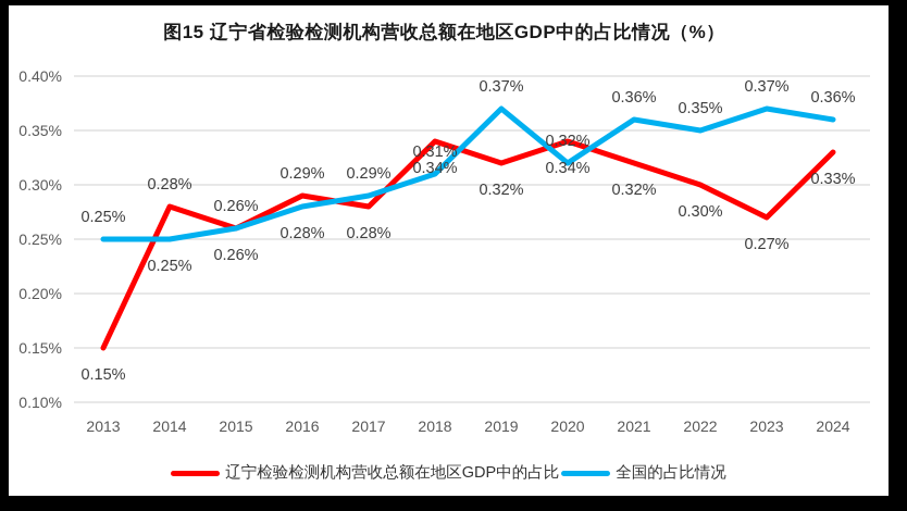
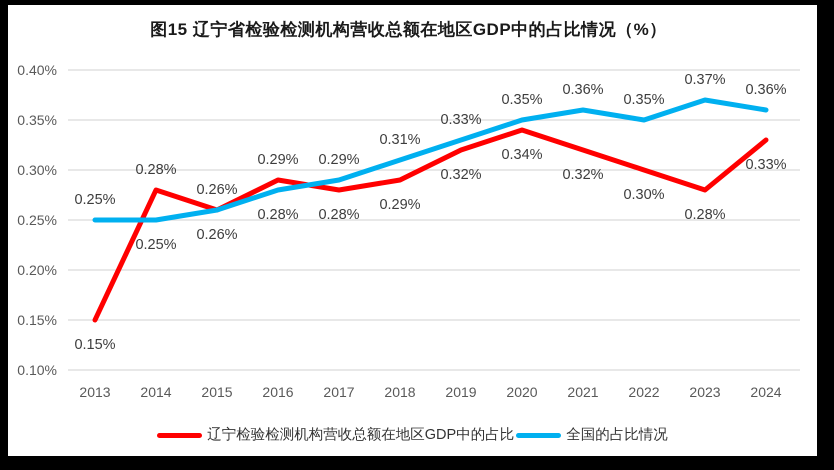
辽宁检验检测机构营收总额在地区GDP中的占比/2018: 0.34% -> 0.29%
全国的占比情况/2019: 0.37% -> 0.33%
全国的占比情况/2020: 0.32% -> 0.35%
辽宁检验检测机构营收总额在地区GDP中的占比/2023: 0.27% -> 0.28%
